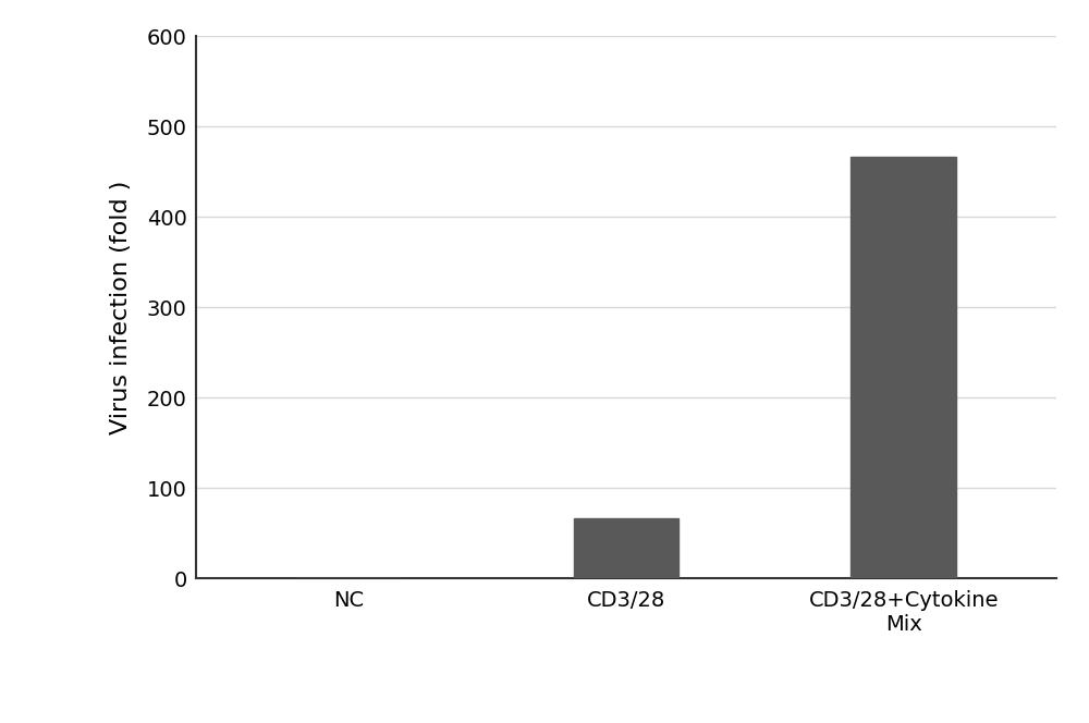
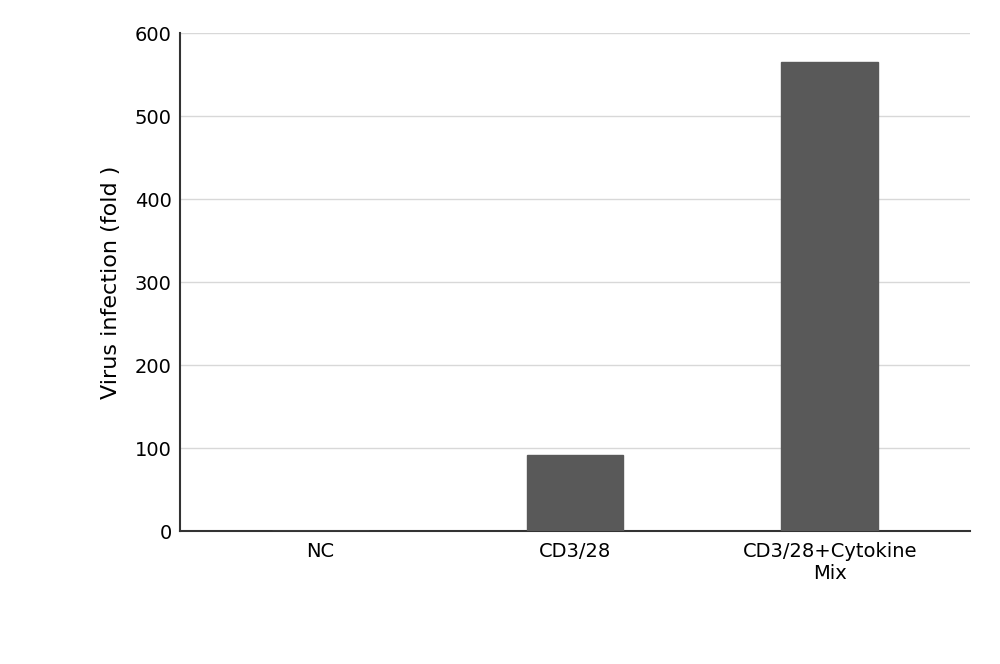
CD3/28: 66 -> 92
CD3/28+Cytokine Mix: 466 -> 565
